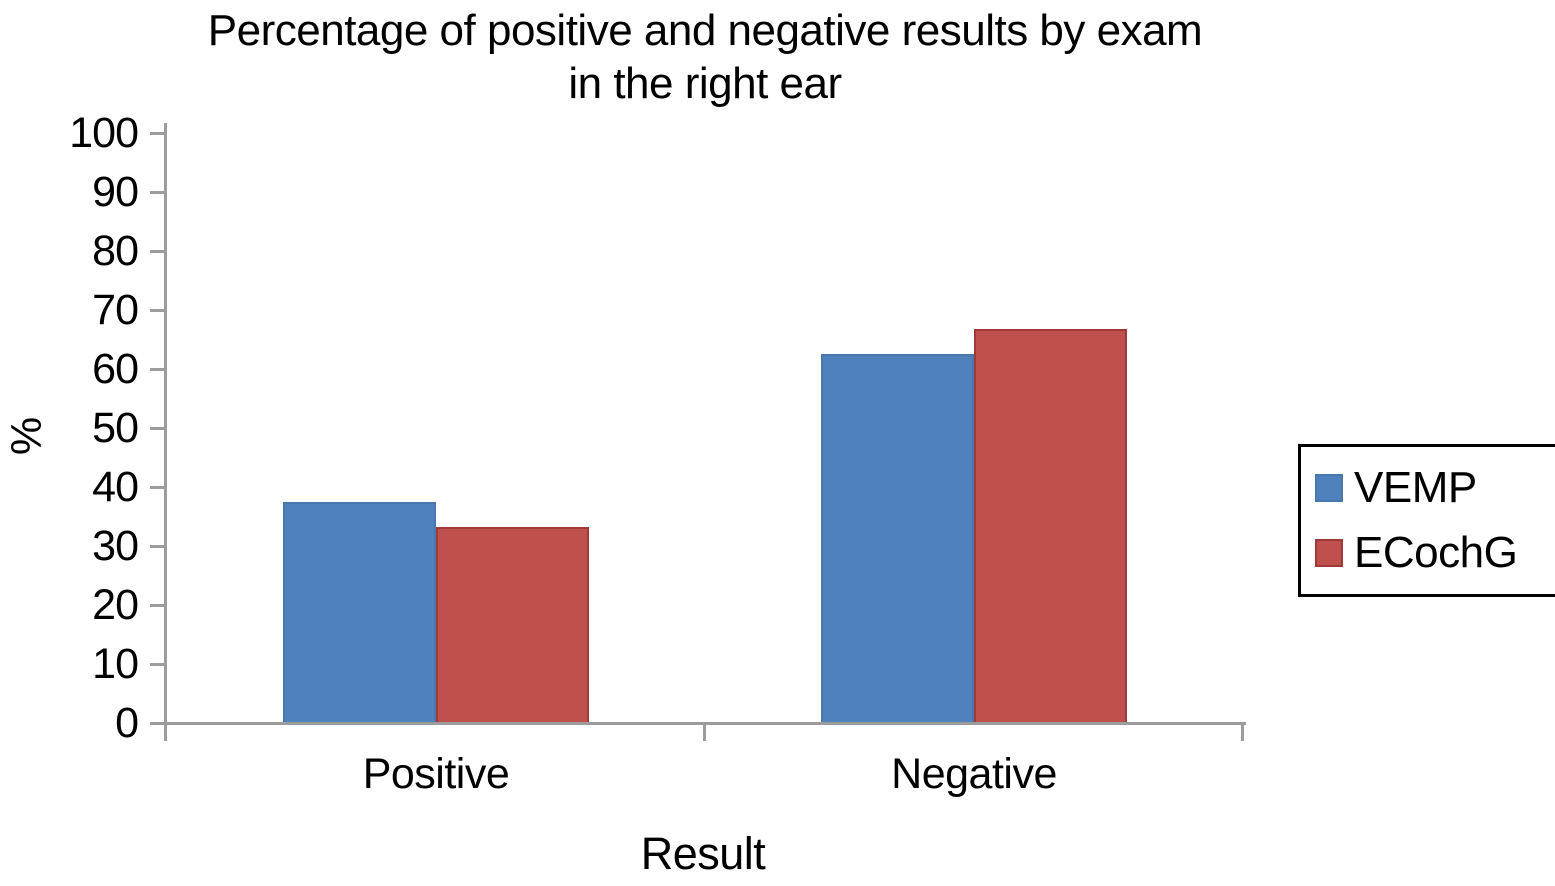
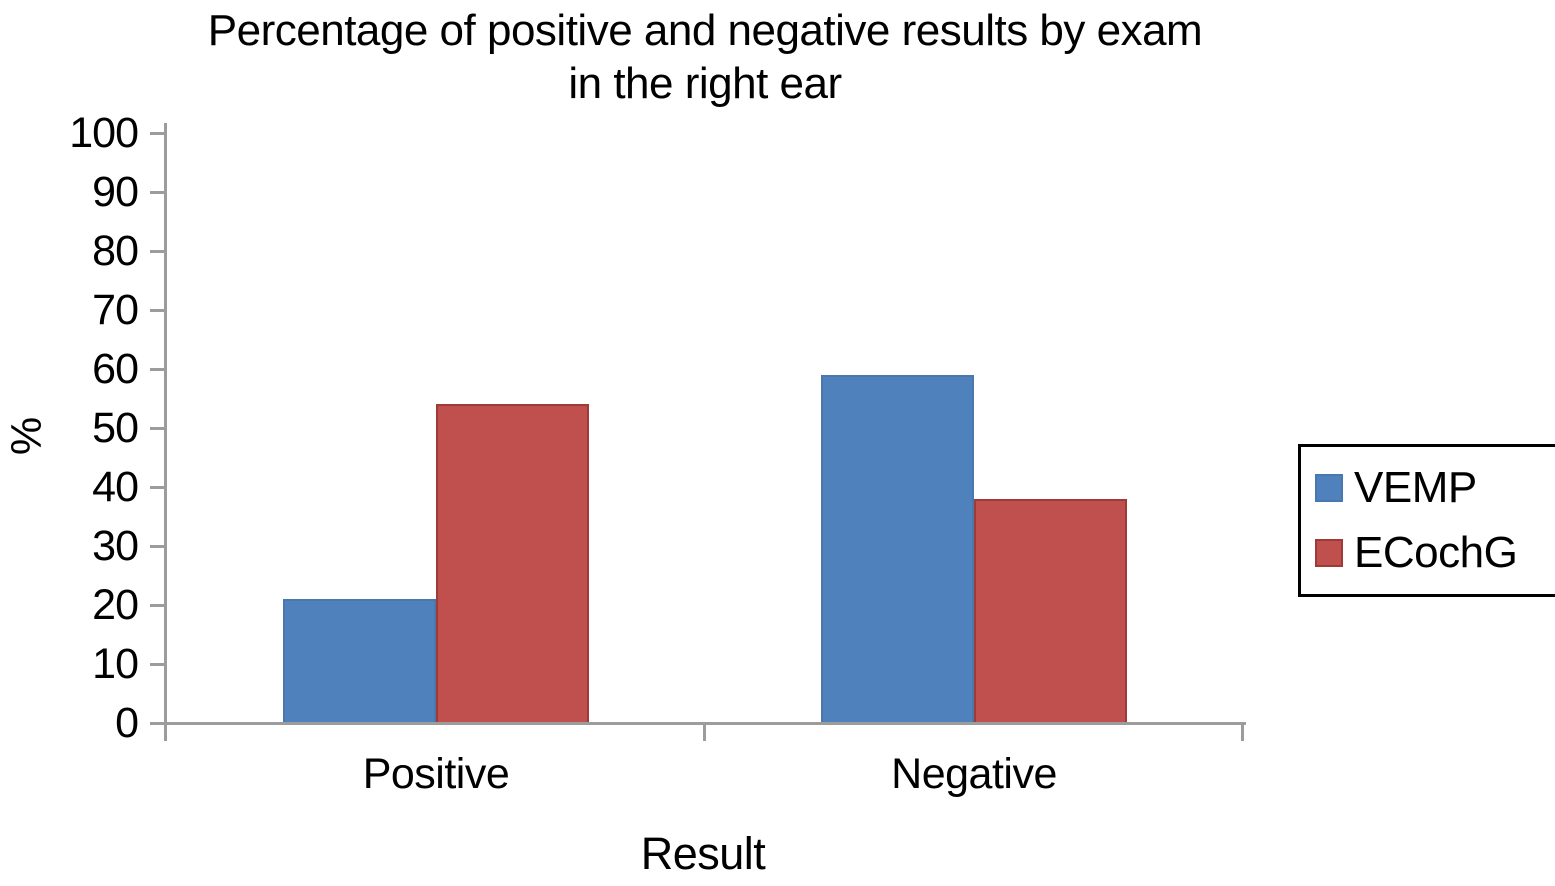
VEMP/Positive: 38 -> 21
ECochG/Positive: 33 -> 54
VEMP/Negative: 62 -> 59
ECochG/Negative: 67 -> 38
